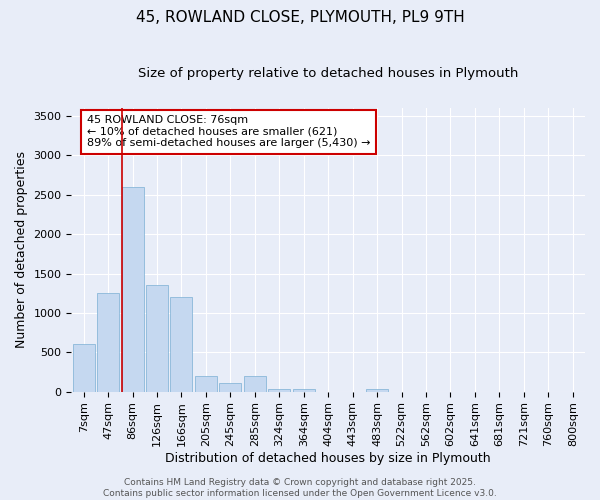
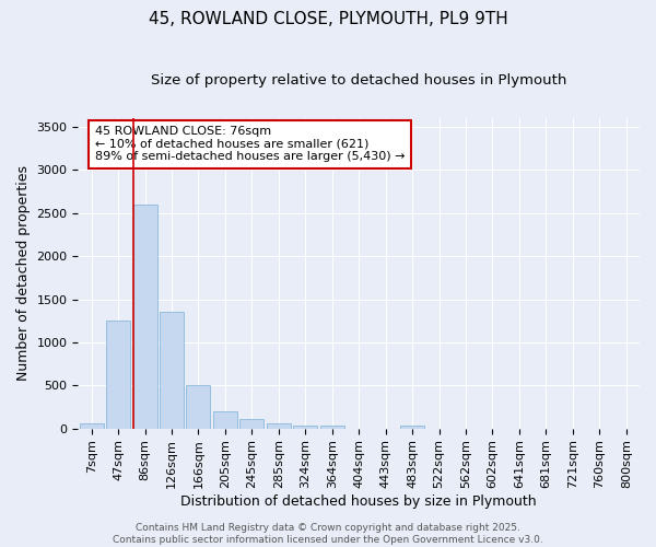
7sqm: 600 -> 60
166sqm: 1200 -> 500
285sqm: 200 -> 60
